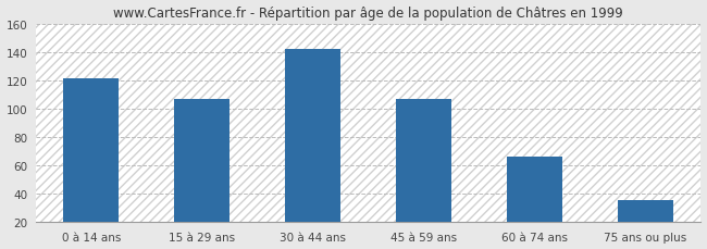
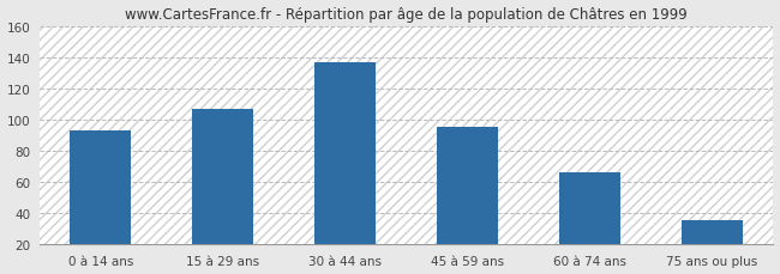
0 à 14 ans: 121 -> 93
30 à 44 ans: 142 -> 137
45 à 59 ans: 107 -> 95
